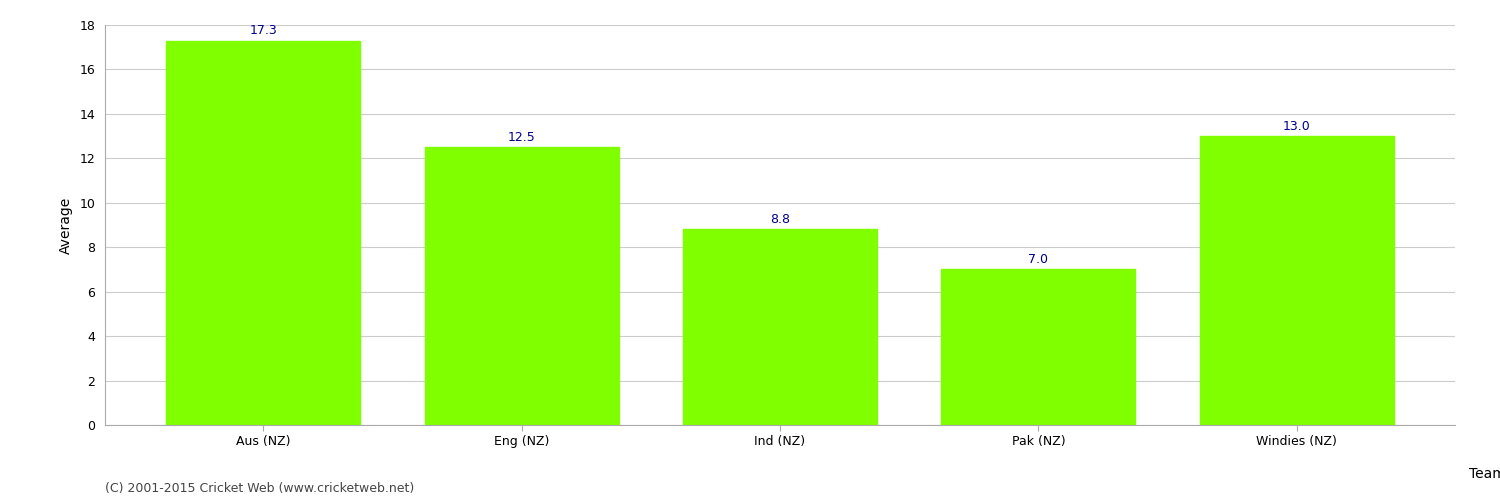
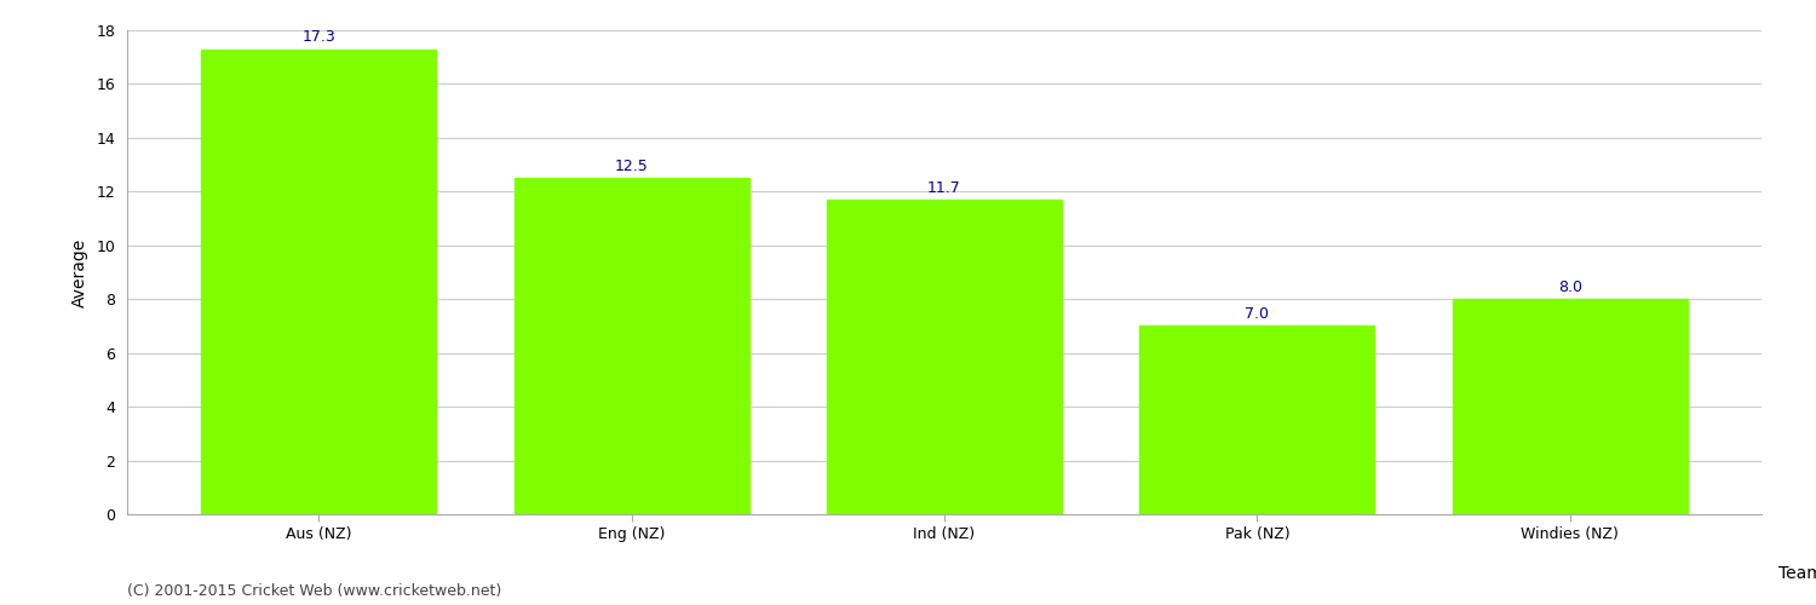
Ind (NZ): 8.8 -> 11.7
Windies (NZ): 13.0 -> 8.0
